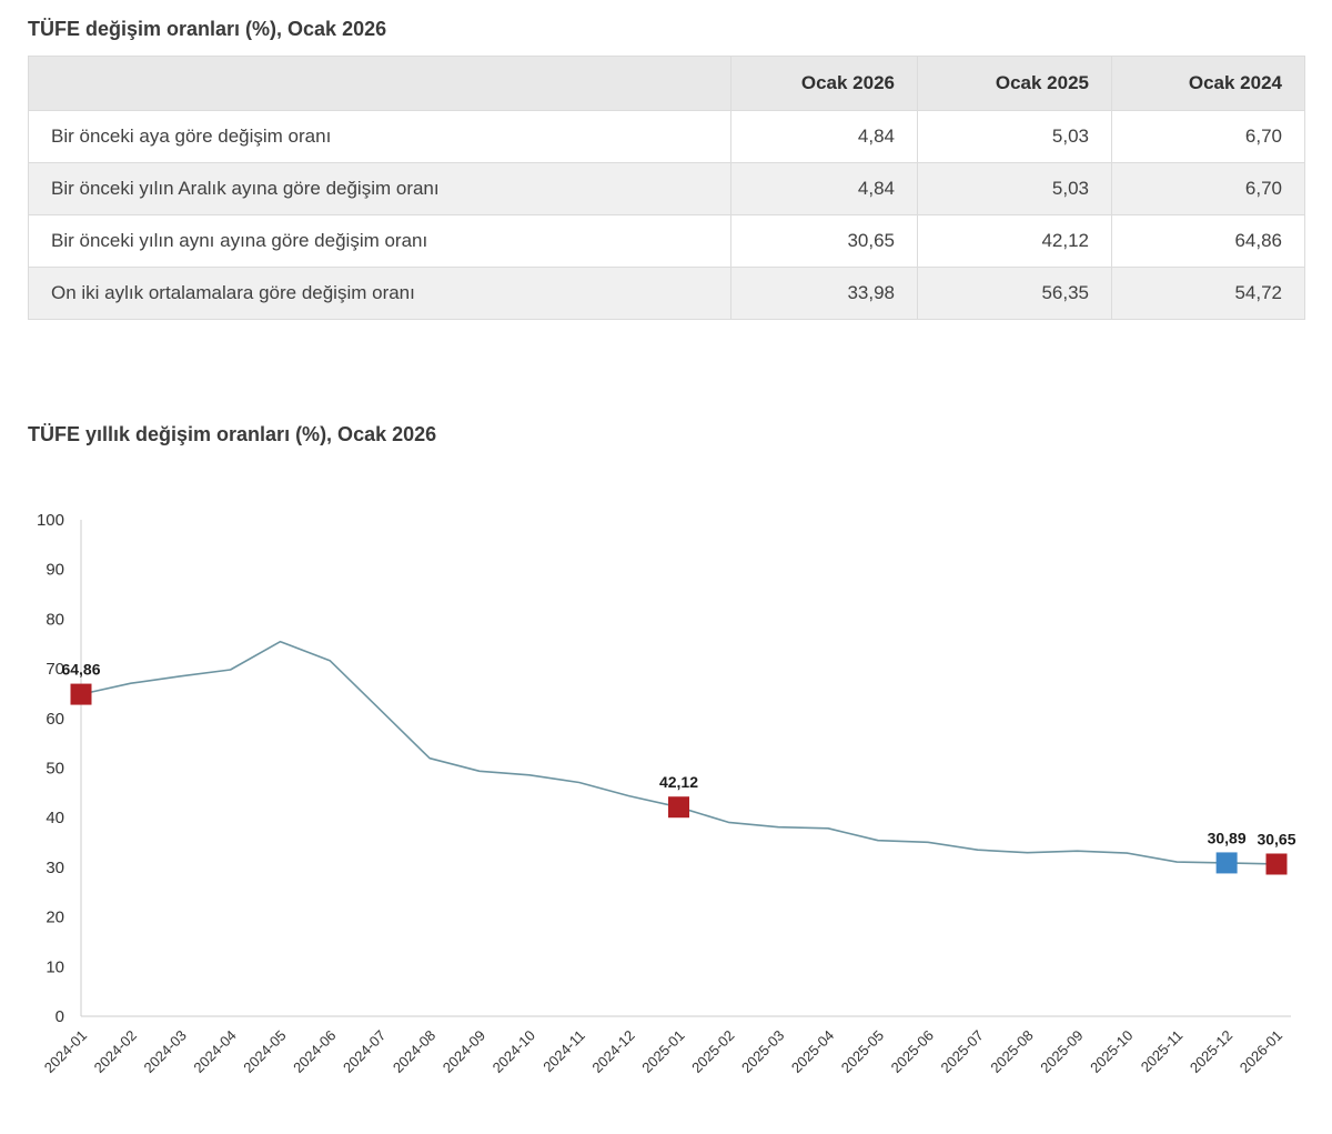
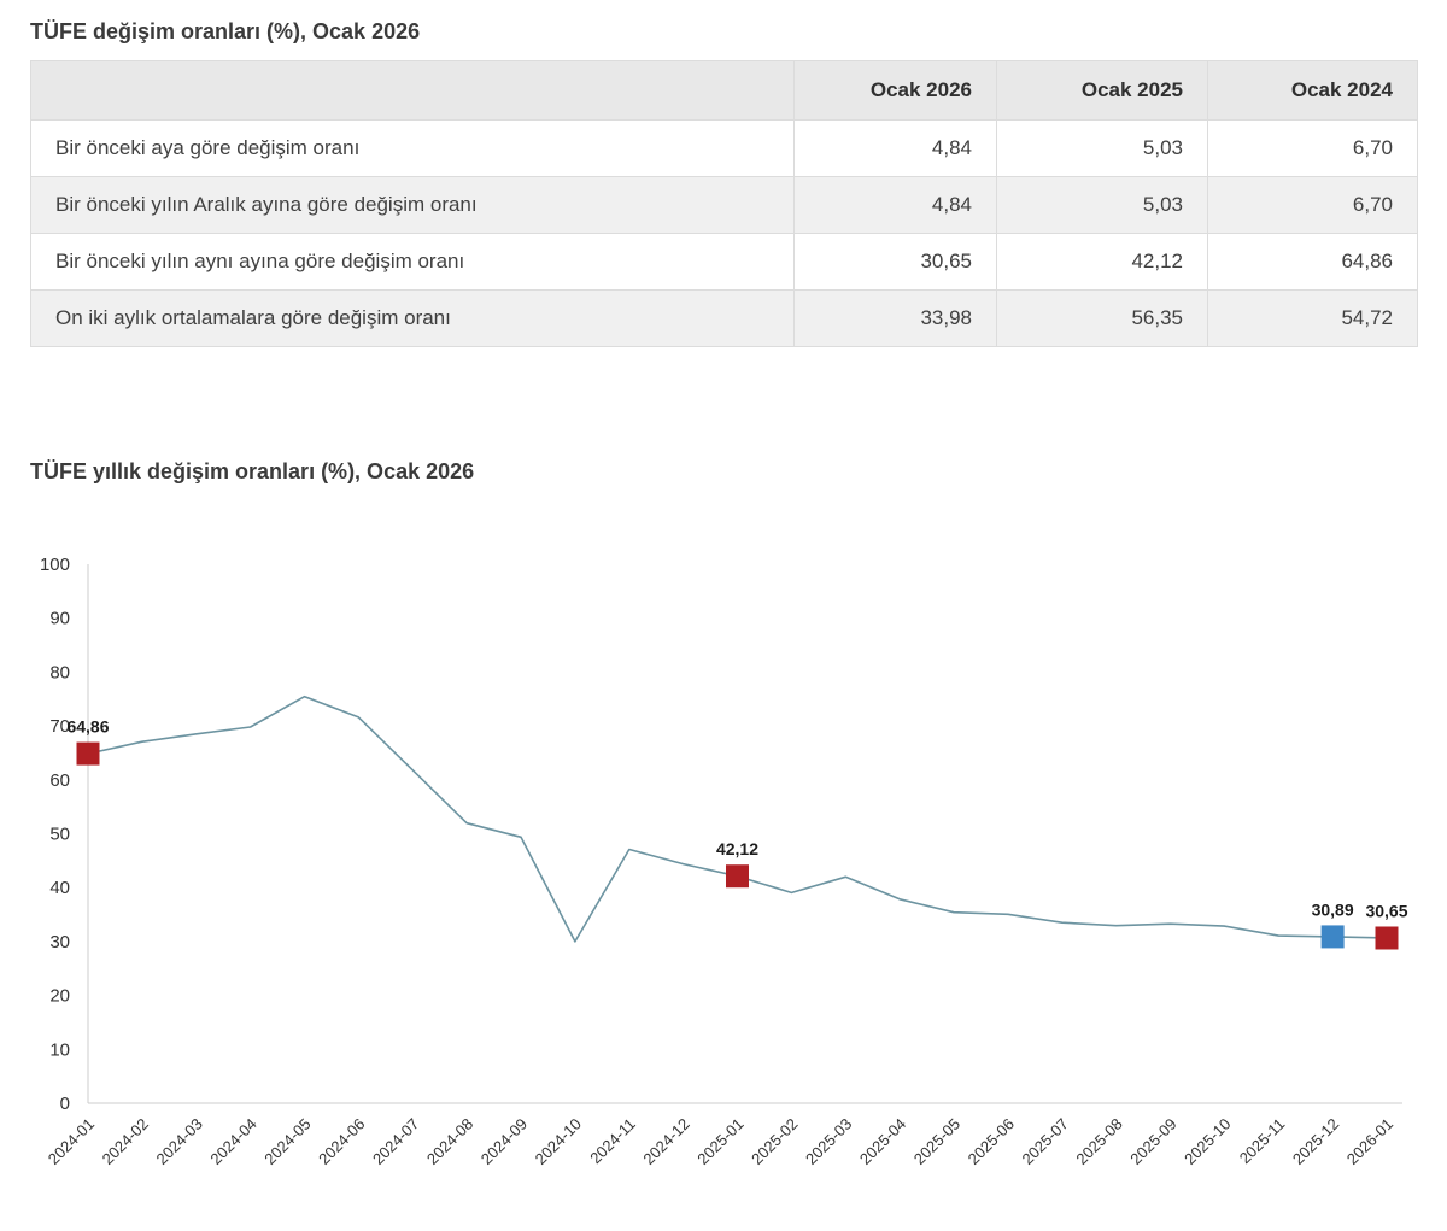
2024-10: 49 -> 30
2025-03: 38 -> 42
